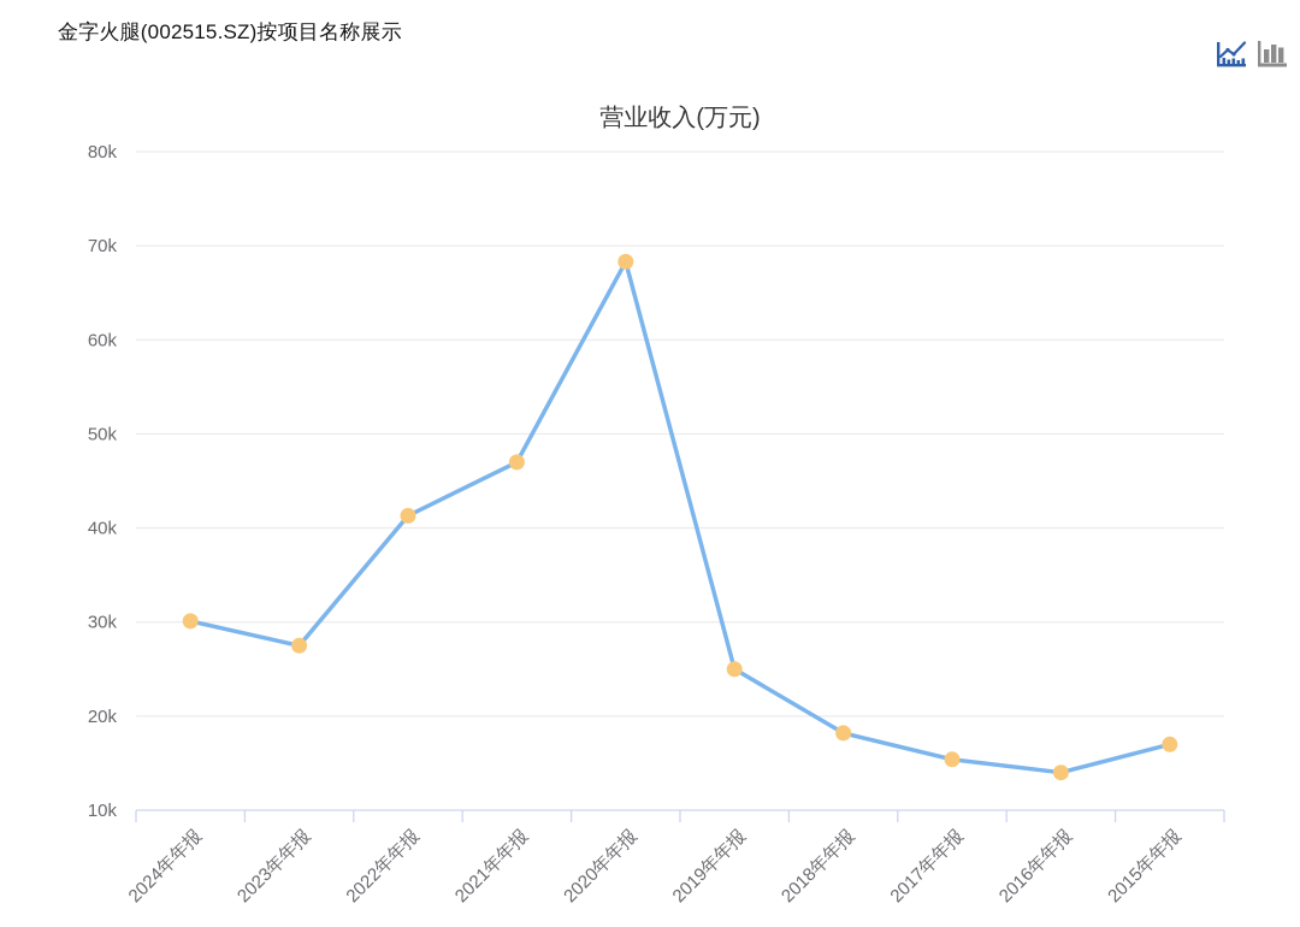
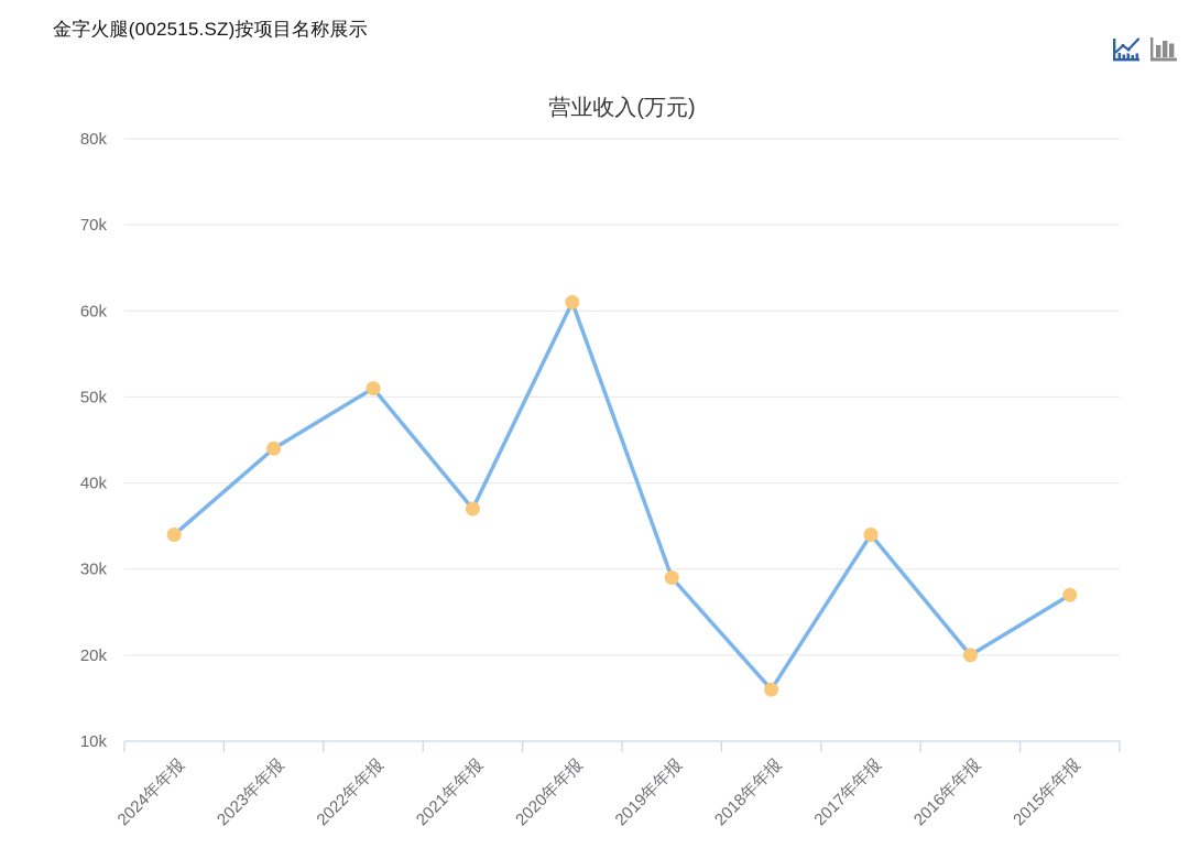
2024年年报: 30k -> 34k
2023年年报: 28k -> 44k
2022年年报: 41k -> 51k
2021年年报: 47k -> 37k
2020年年报: 68k -> 61k
2019年年报: 25k -> 29k
2018年年报: 18k -> 16k
2017年年报: 15k -> 34k
2016年年报: 14k -> 20k
2015年年报: 17k -> 27k
